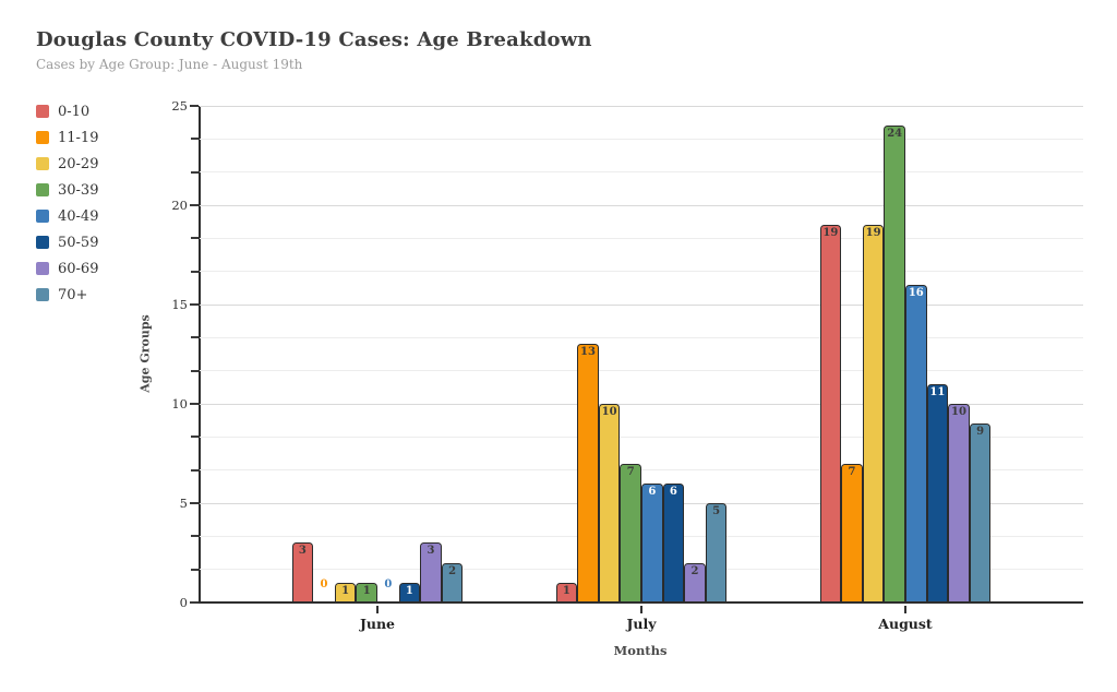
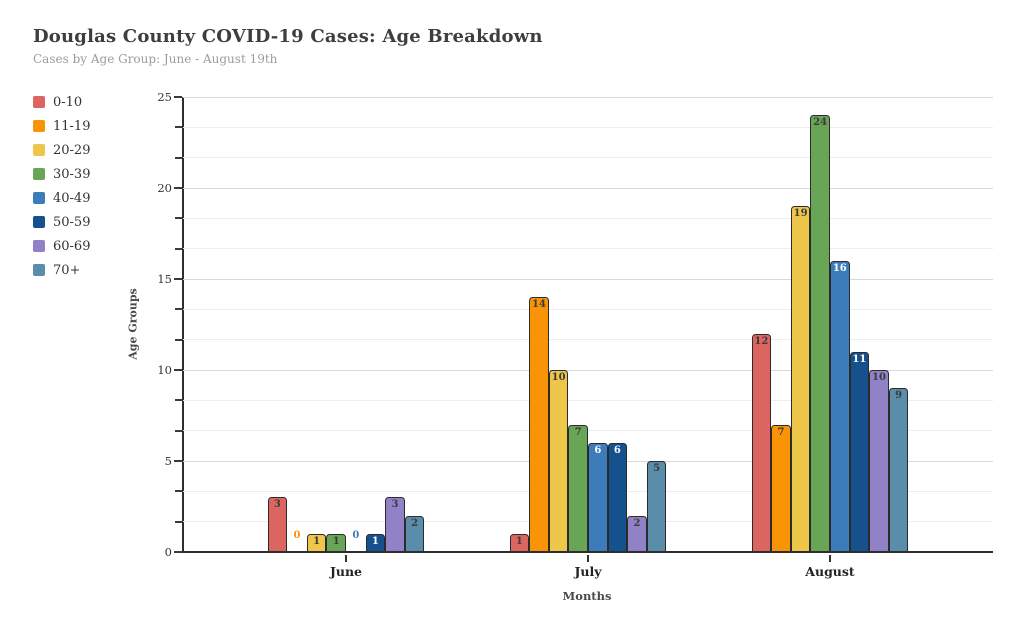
11-19/July: 13 -> 14
0-10/August: 19 -> 12
